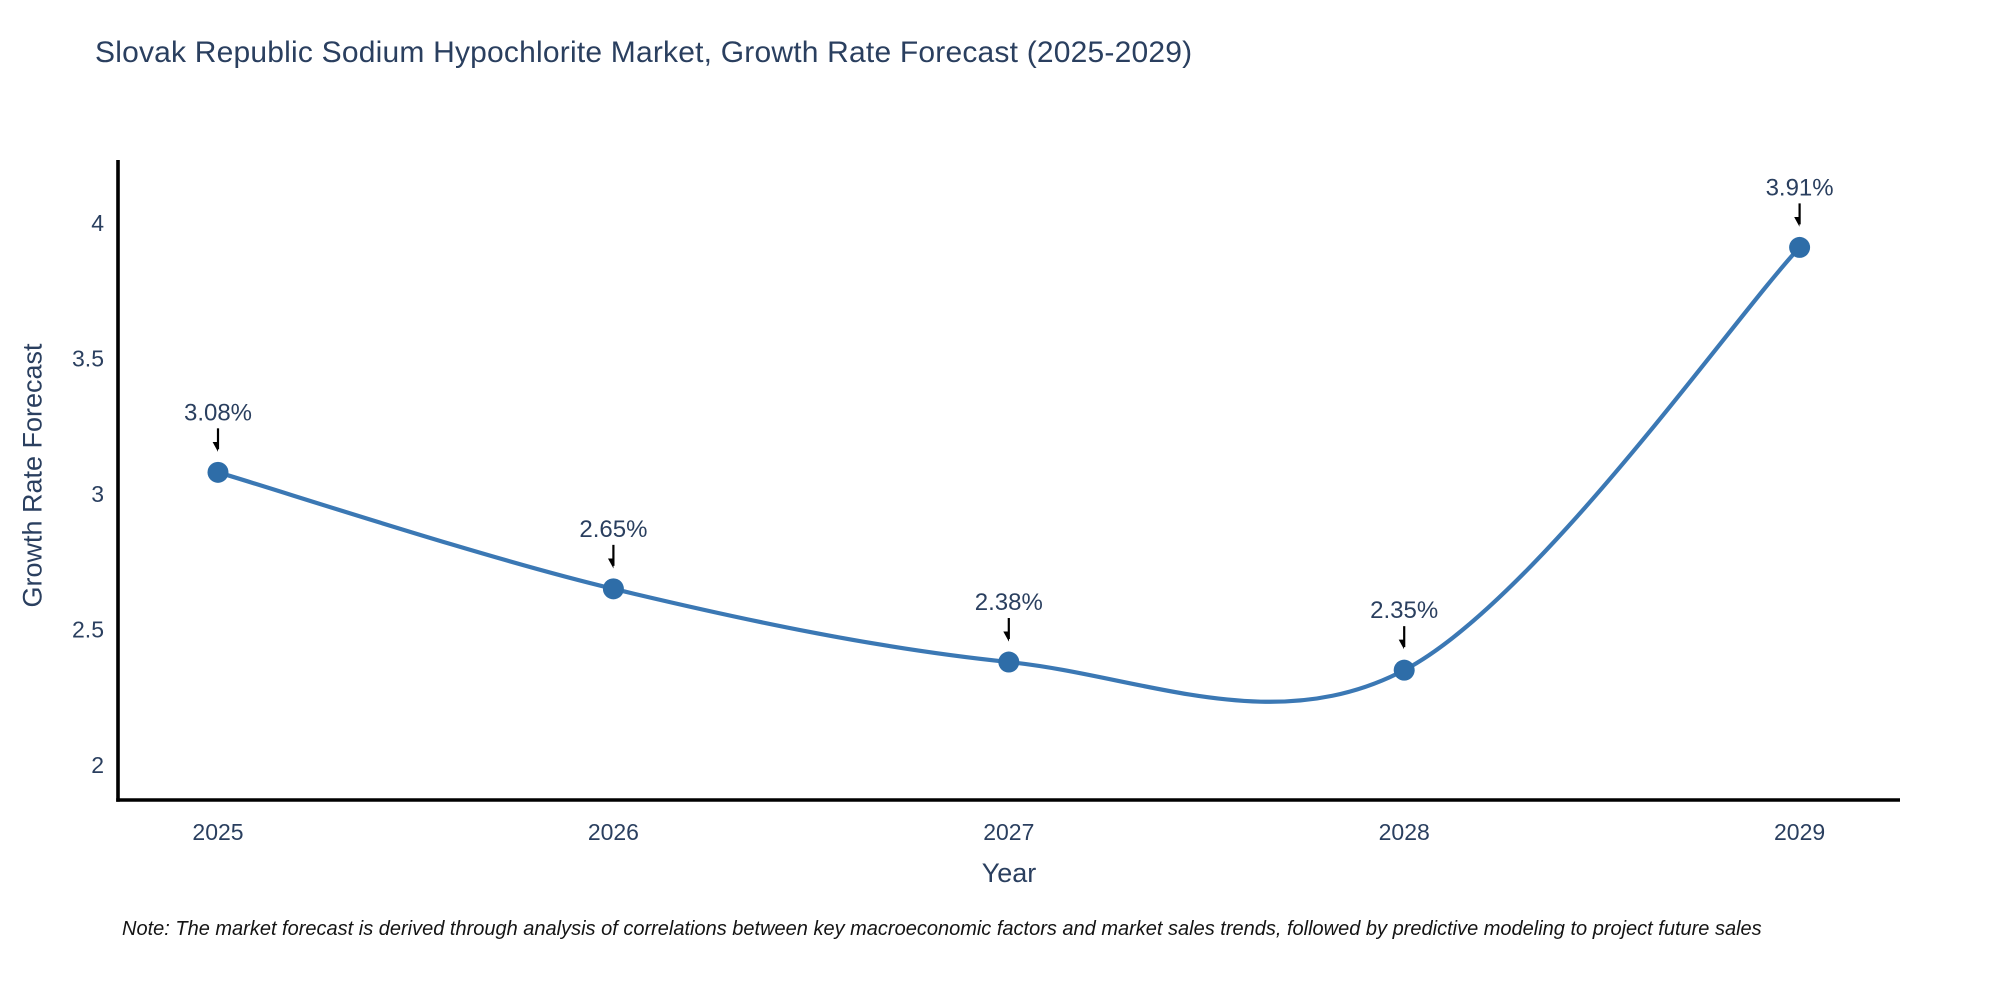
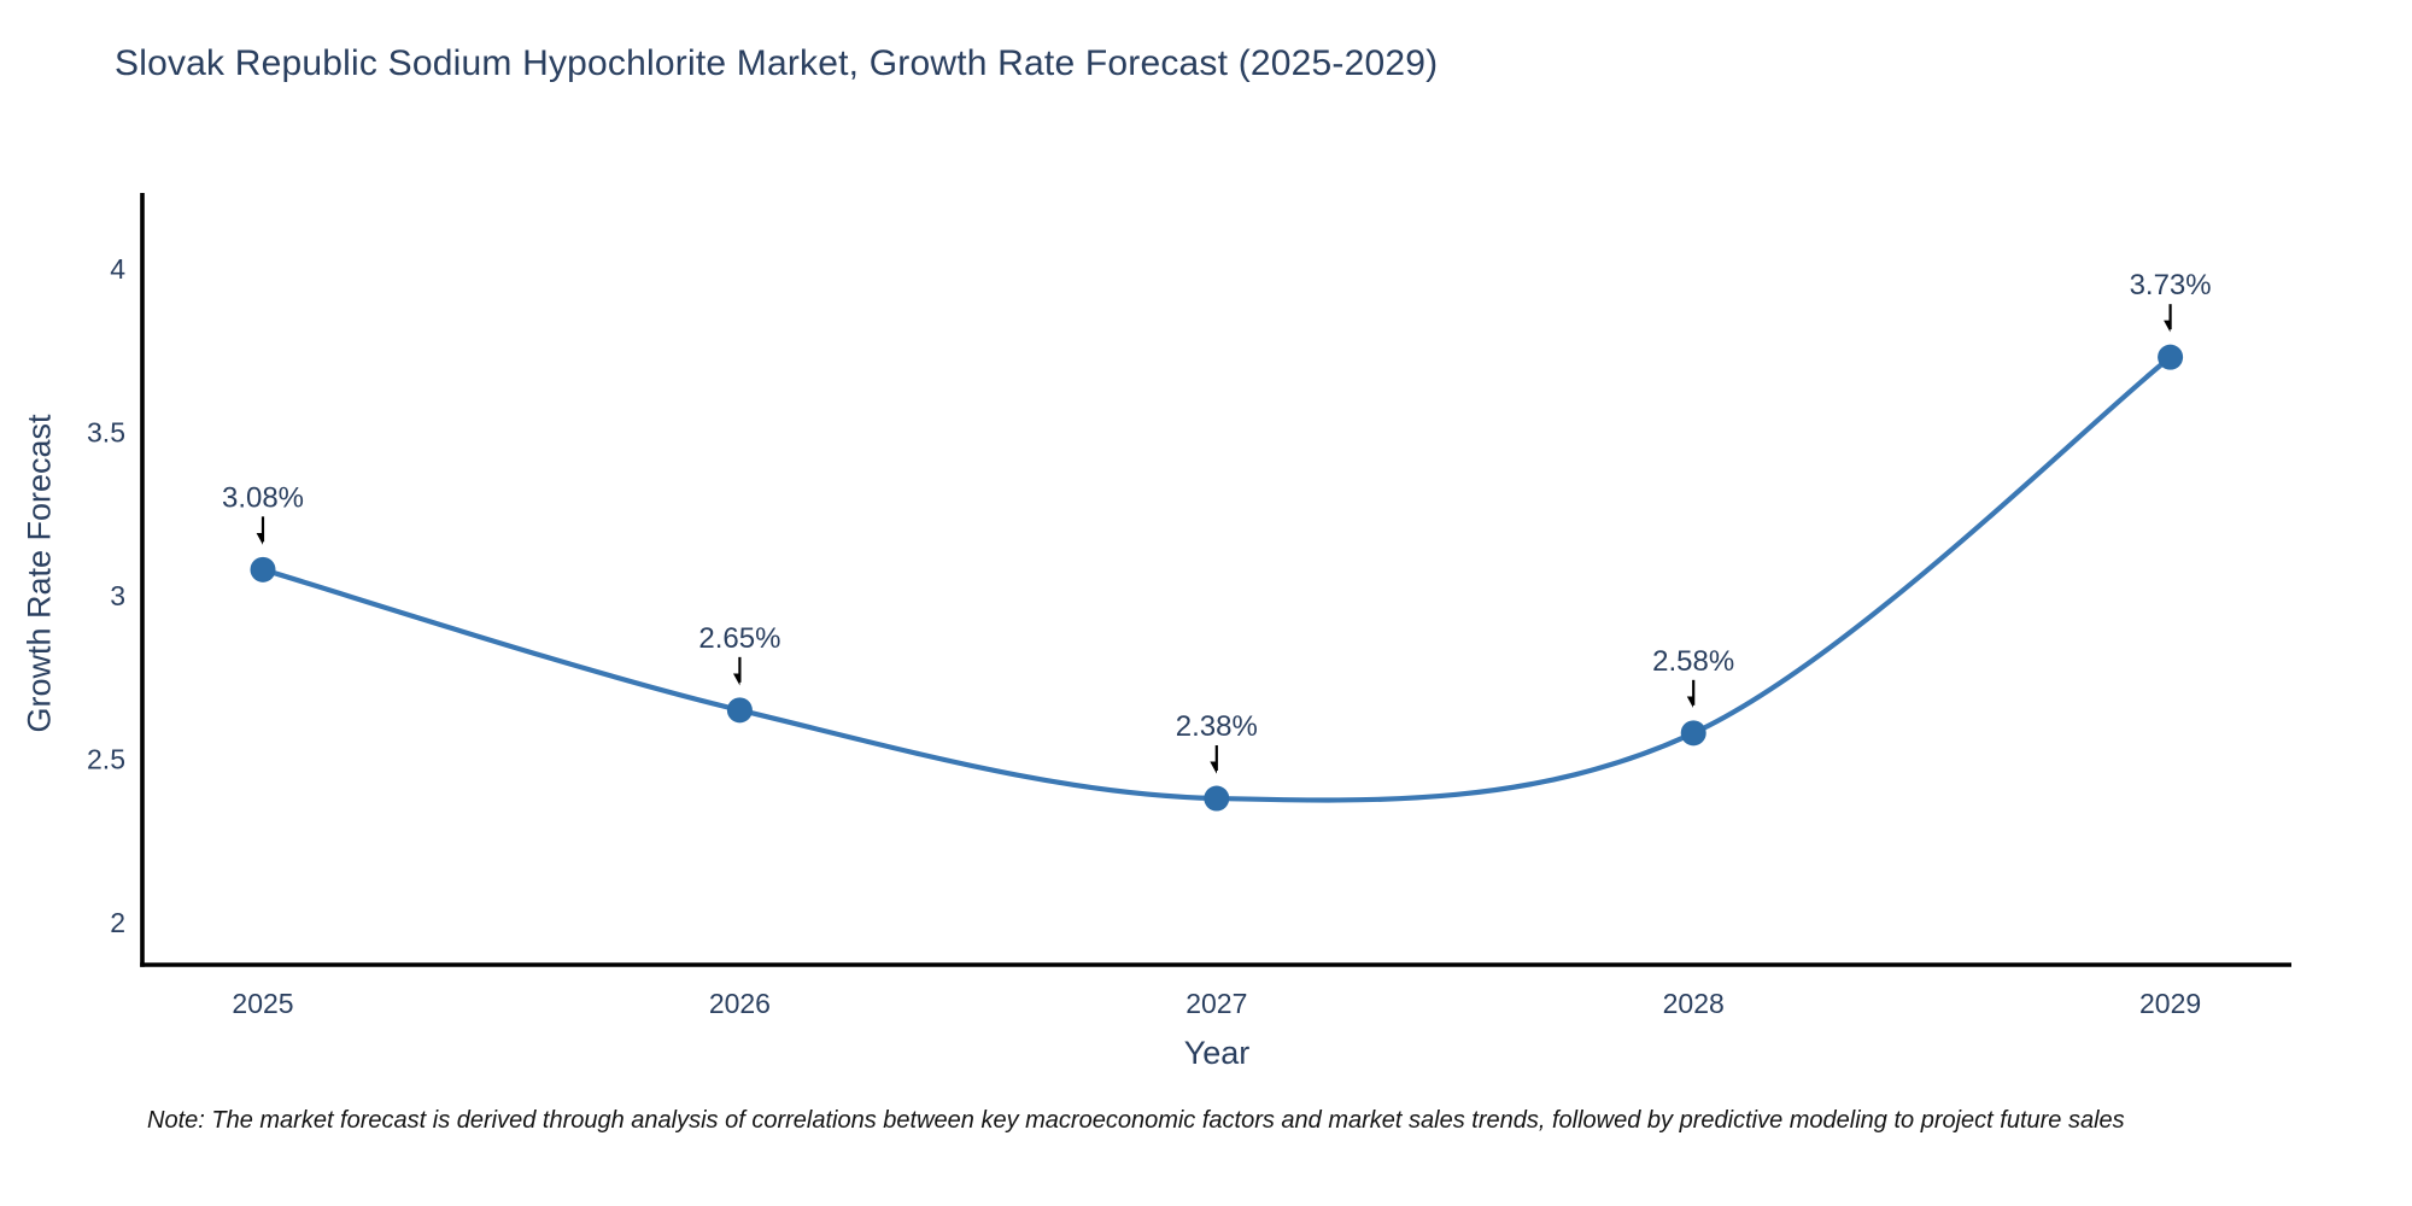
2028: 2.35% -> 2.58%
2029: 3.91% -> 3.73%
